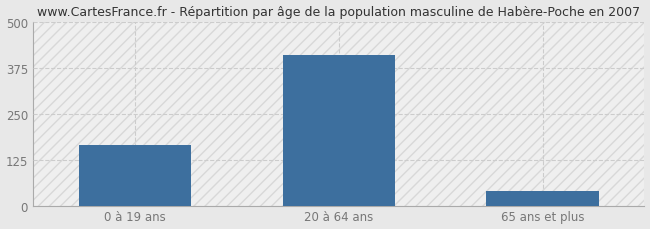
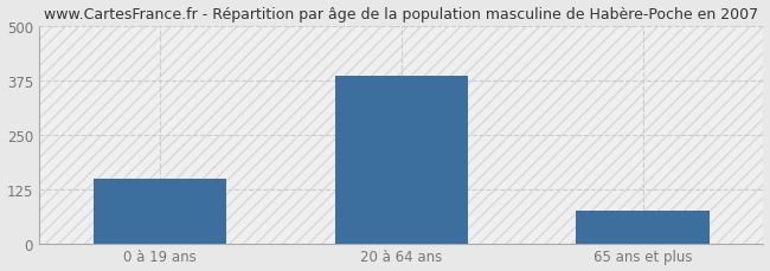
0 à 19 ans: 165 -> 148
20 à 64 ans: 410 -> 385
65 ans et plus: 40 -> 75
